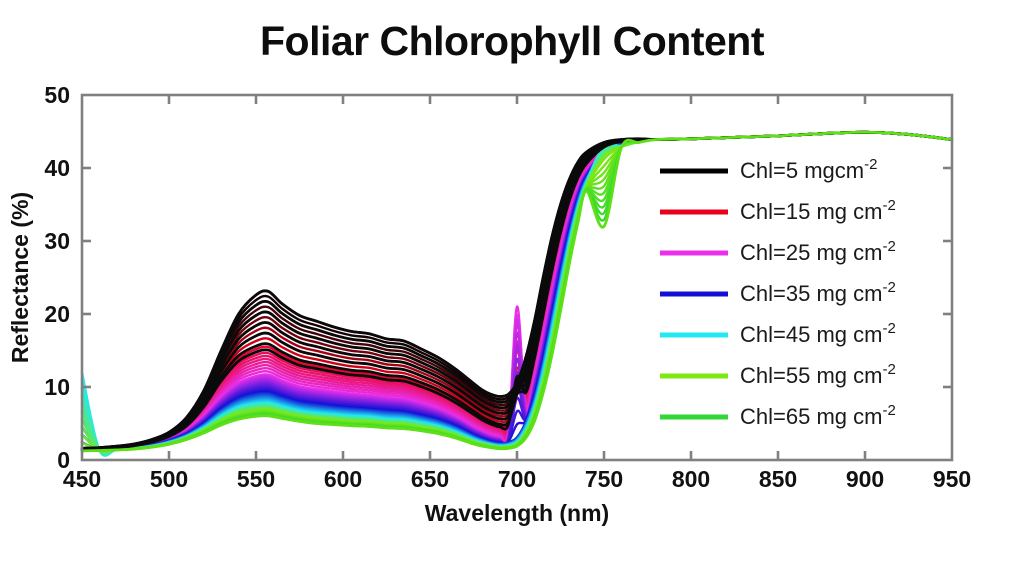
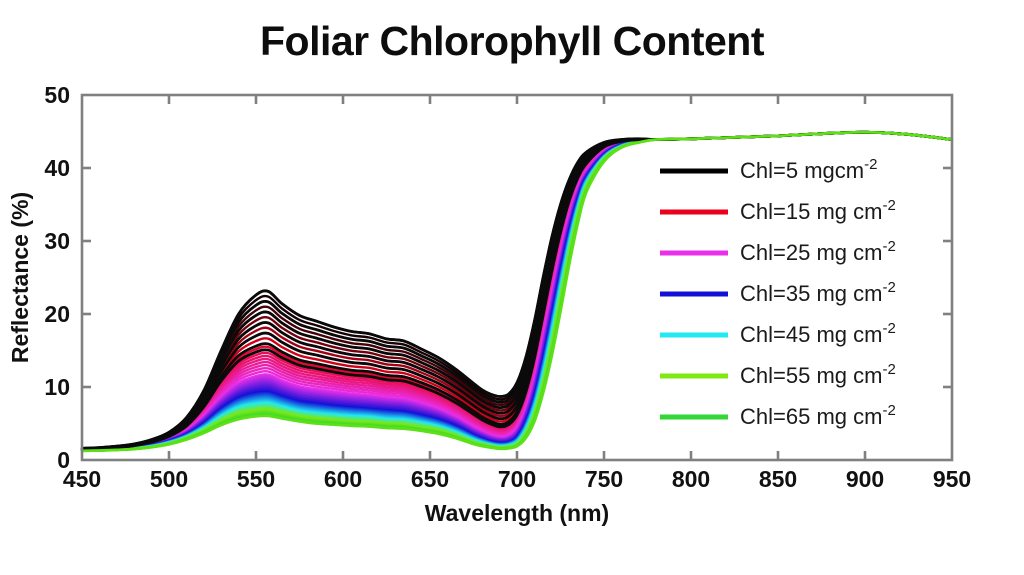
Chl=45 mg cm-2/450: 12 -> 1
Chl=15 mg cm-2/700: 9 -> 7
Chl=25 mg cm-2/700: 21 -> 4
Chl=45 mg cm-2/750: 43 -> 42
Chl=65 mg cm-2/750: 32 -> 41
